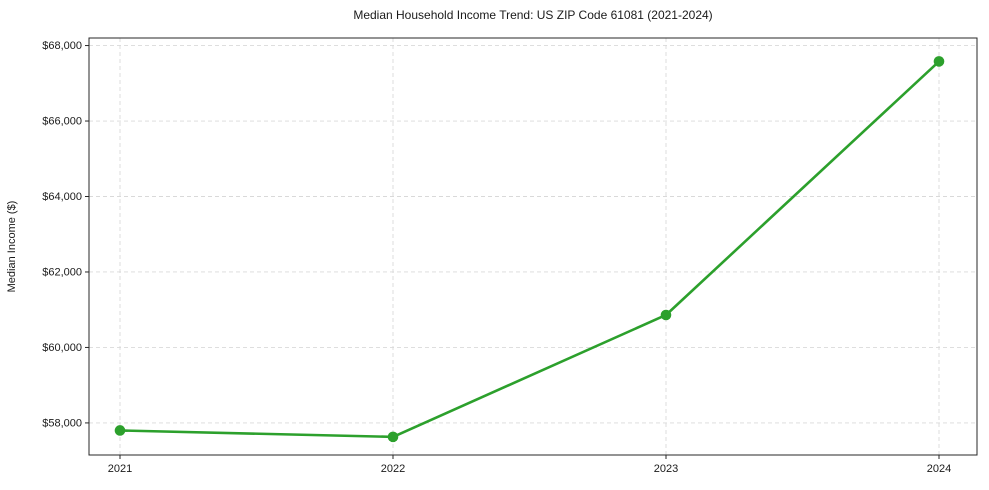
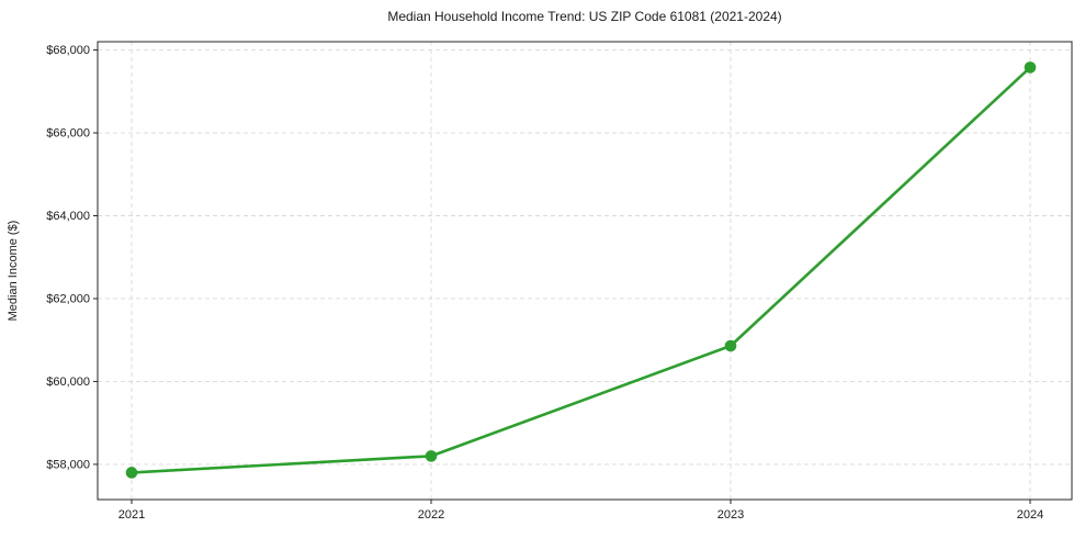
2022: $57600 -> $58200
